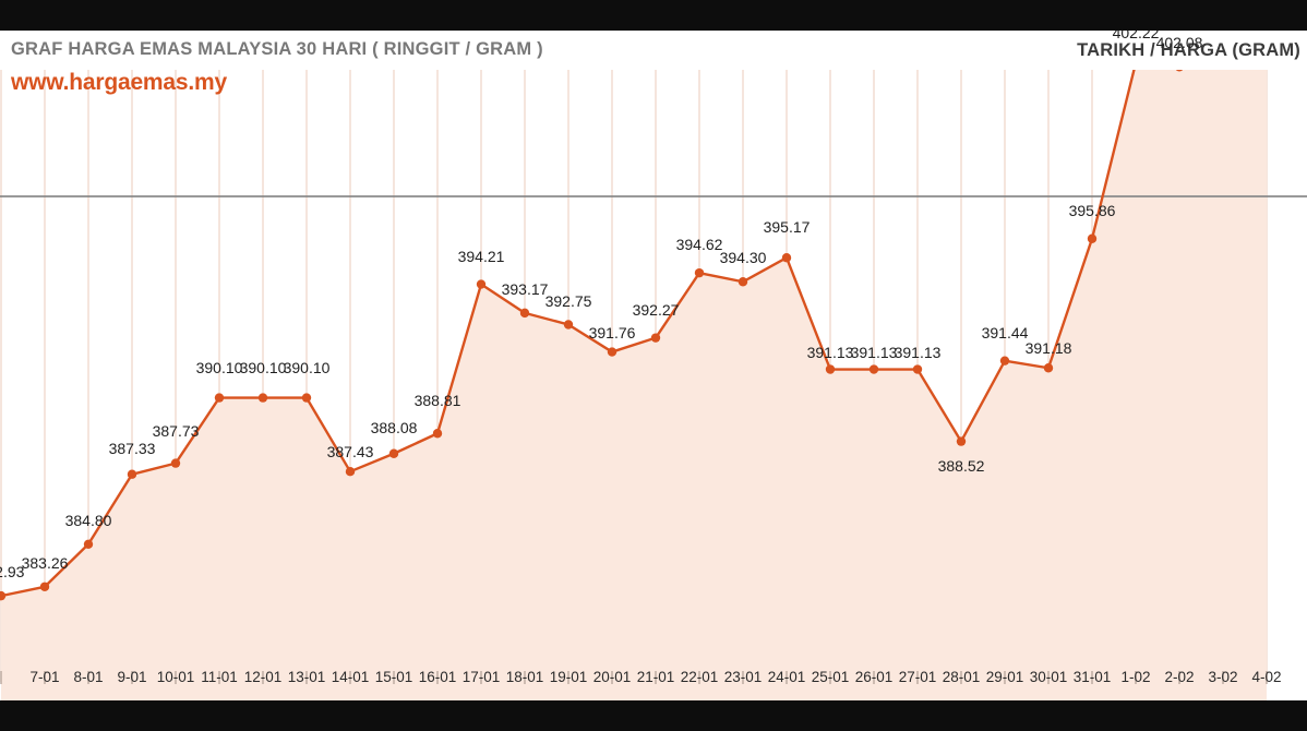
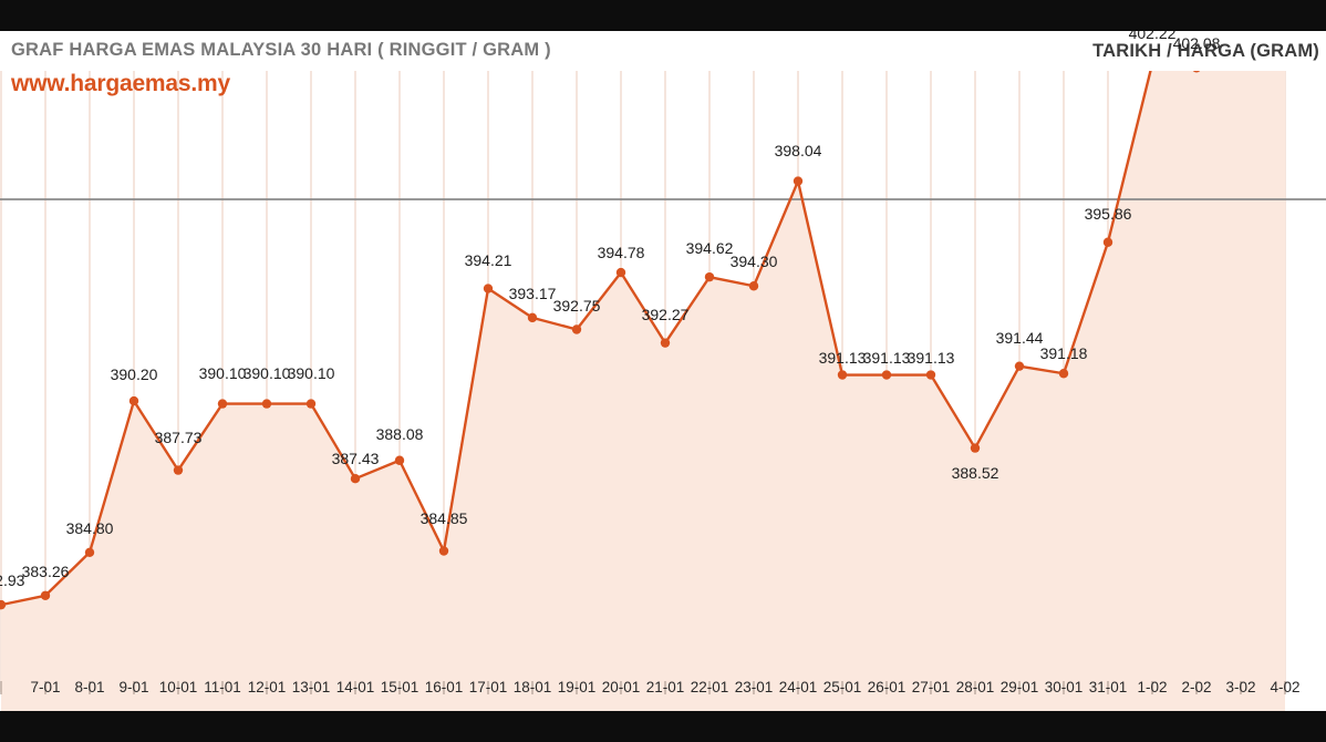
9-01: 387.33 -> 390.20
16-01: 388.81 -> 384.85
20-01: 391.76 -> 394.78
24-01: 395.17 -> 398.04
